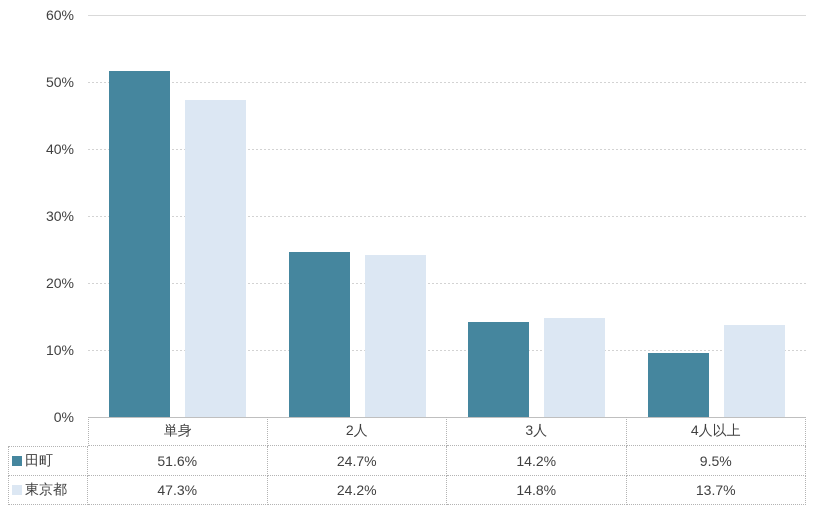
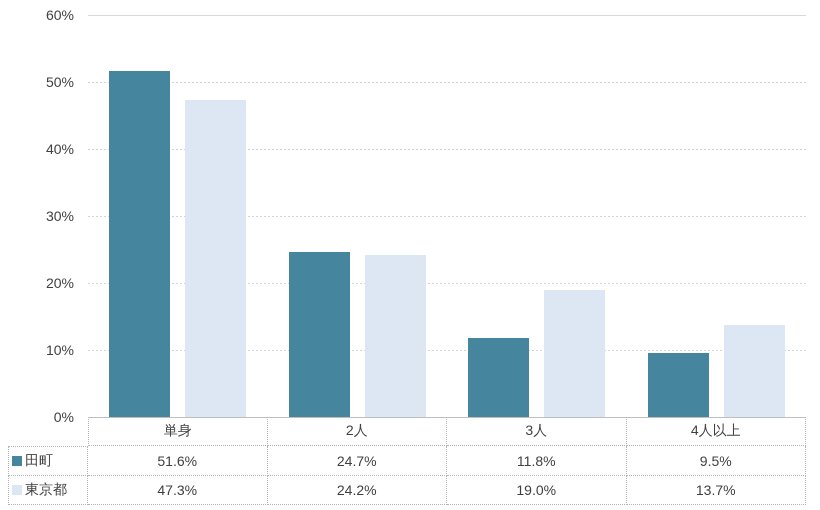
田町/3人: 14.2% -> 11.8%
東京都/3人: 14.8% -> 19.0%
